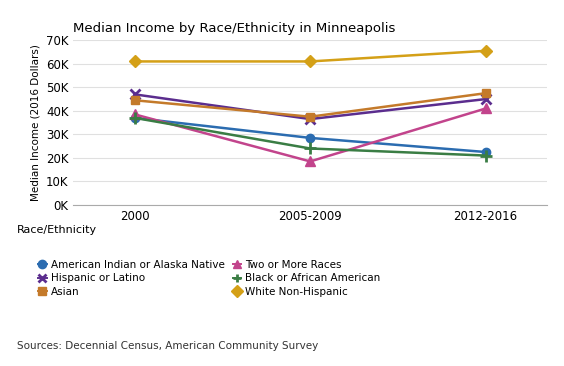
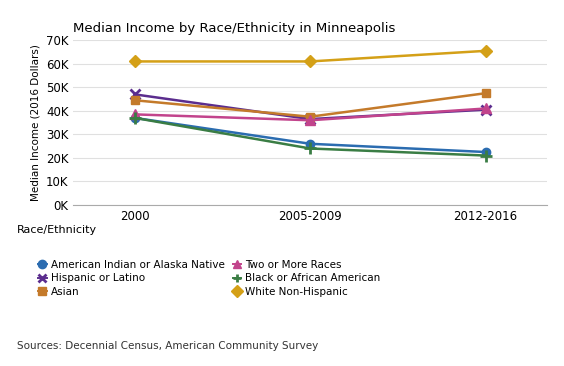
American Indian or Alaska Native/2005-2009: 28.5K -> 26.0K
Two or More Races/2005-2009: 18.5K -> 36.0K
Hispanic or Latino/2012-2016: 45.0K -> 40.5K
